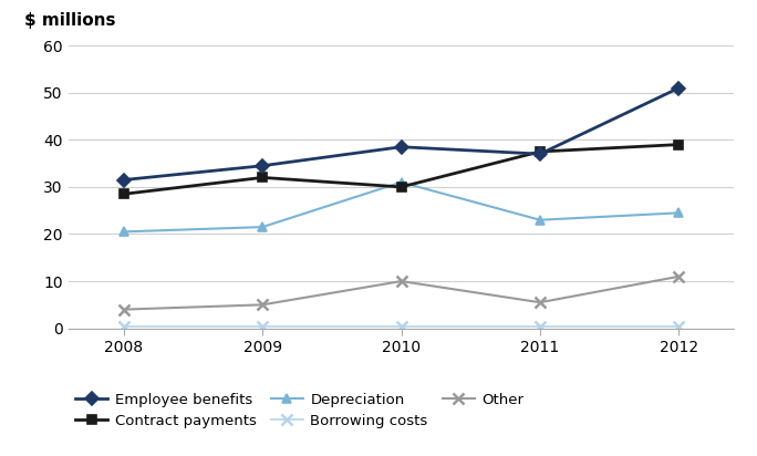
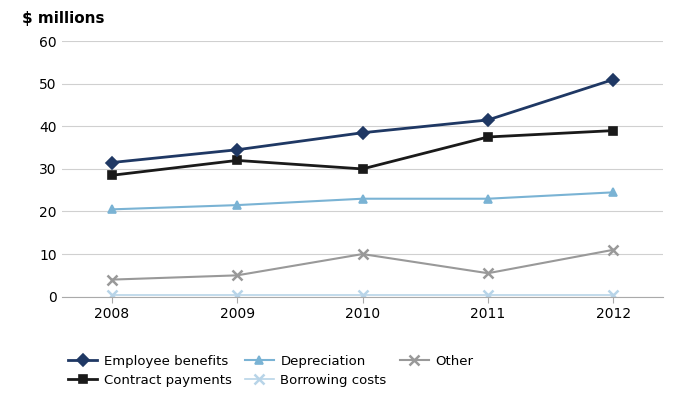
Depreciation/2010: 31.0 -> 23.0
Employee benefits/2011: 37.0 -> 41.5
